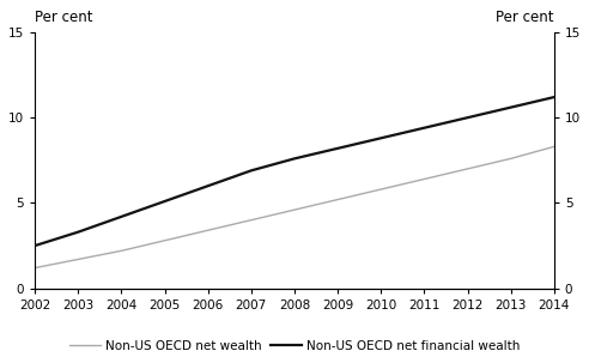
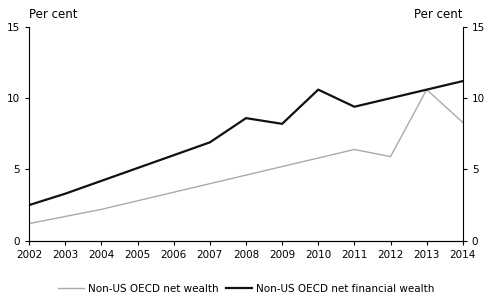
Non-US OECD net financial wealth/2008: 7.6 -> 8.6
Non-US OECD net financial wealth/2010: 8.8 -> 10.6
Non-US OECD net wealth/2012: 7.0 -> 5.9
Non-US OECD net wealth/2013: 7.6 -> 10.6
